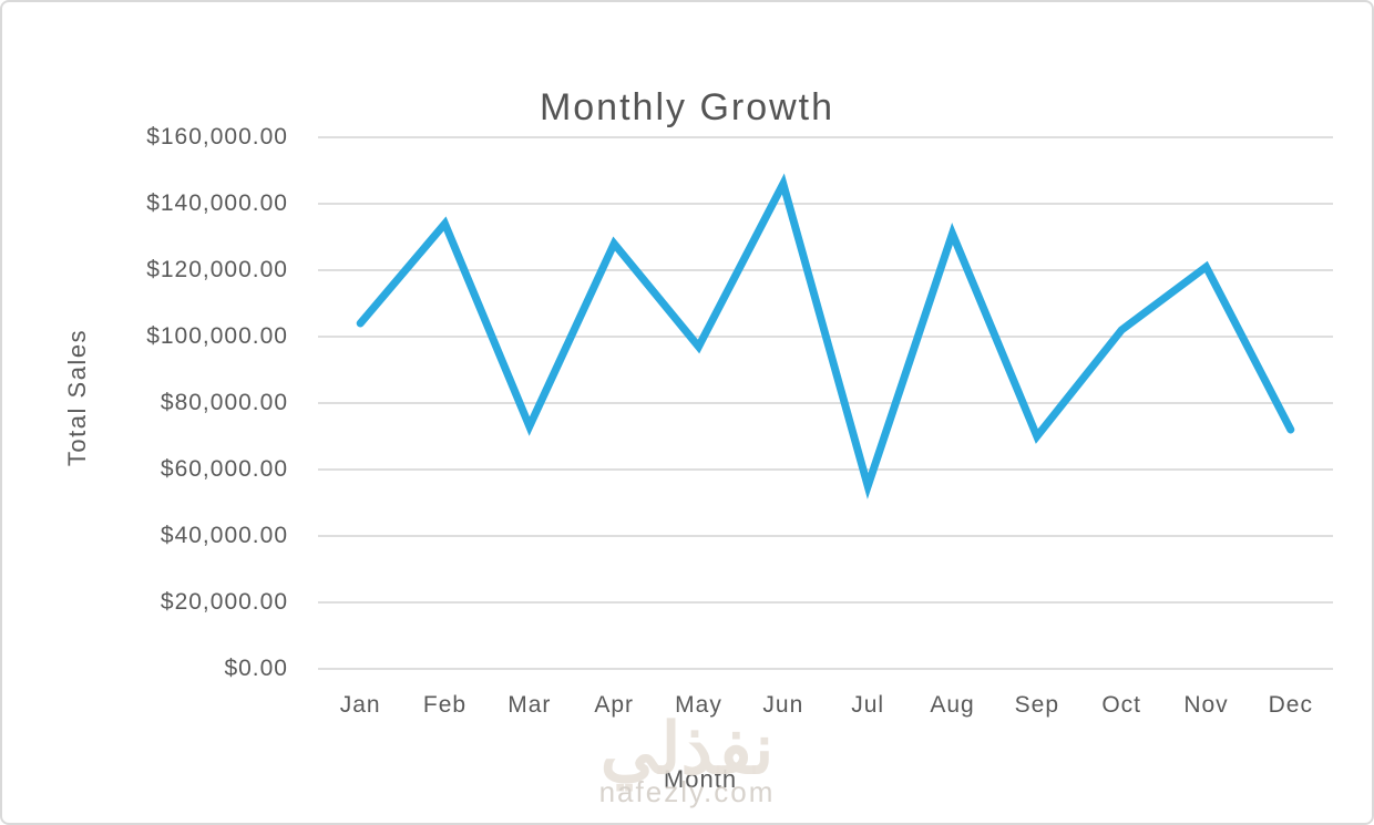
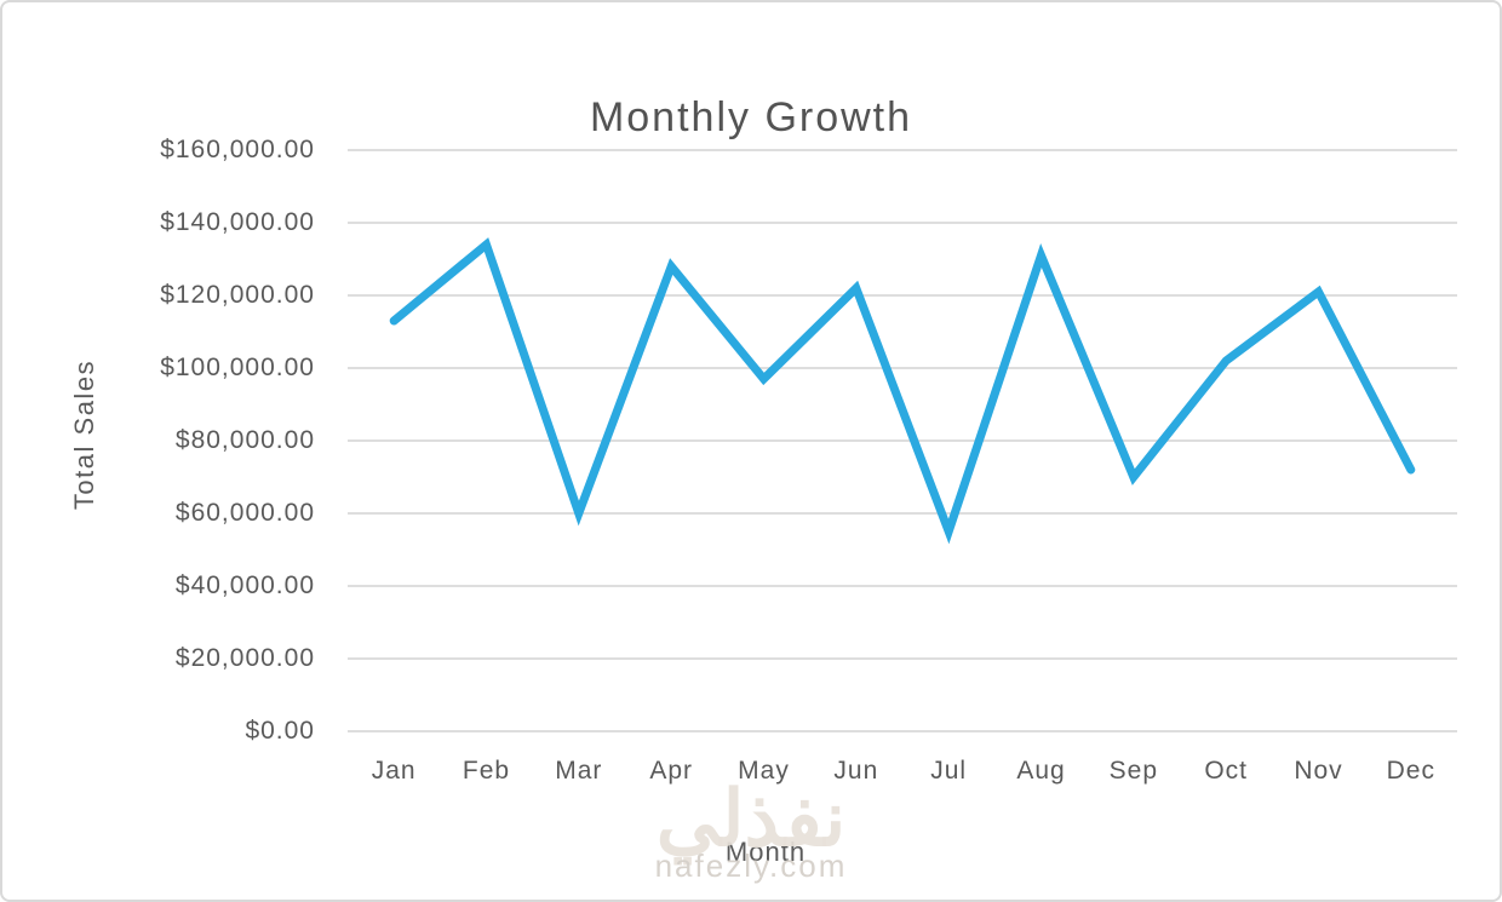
Jan: $104000 -> $113000
Mar: $73000 -> $60000
Jun: $146000 -> $122000
